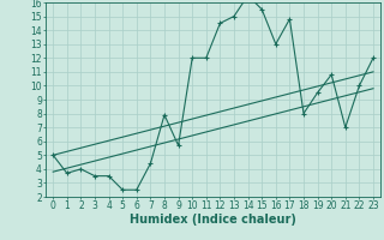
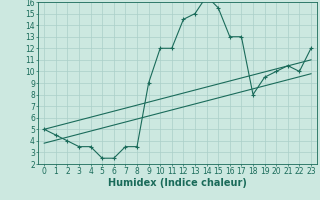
1: 3.7 -> 4.5
7: 4.4 -> 3.5
8: 7.9 -> 3.5
9: 5.7 -> 9.0
17: 14.8 -> 13.0
20: 10.8 -> 10.0
21: 7.0 -> 10.5
